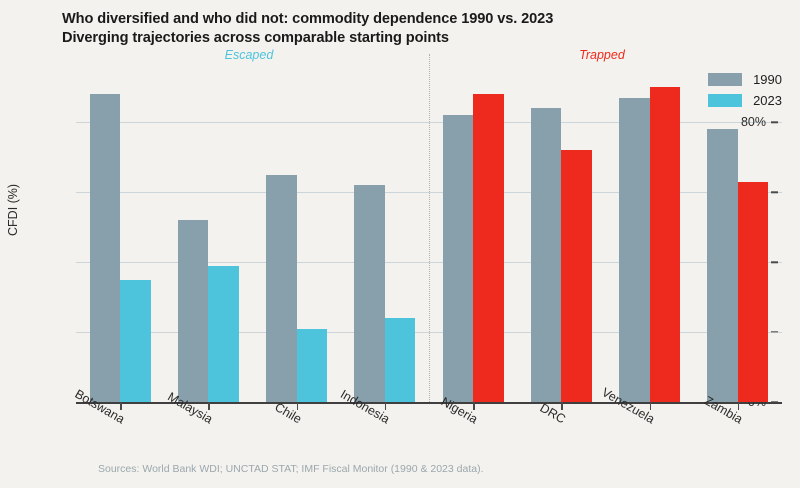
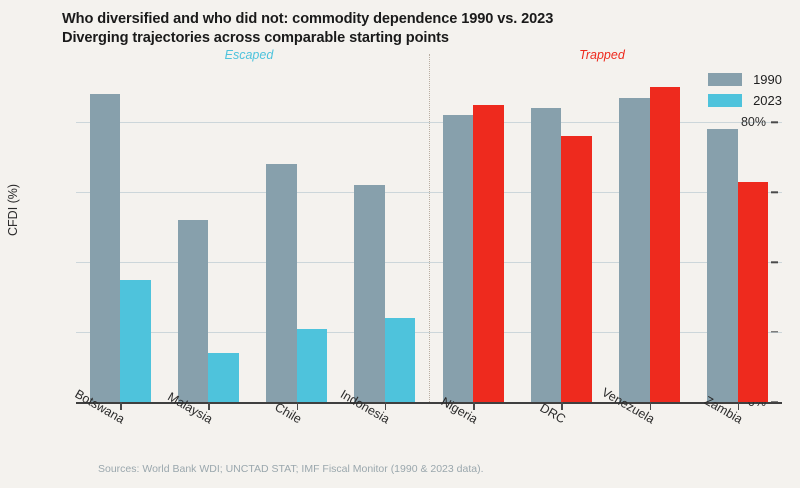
2023/Malaysia: 39% -> 14%
1990/Chile: 65% -> 68%
2023/Nigeria: 88% -> 85%
2023/DRC: 72% -> 76%
